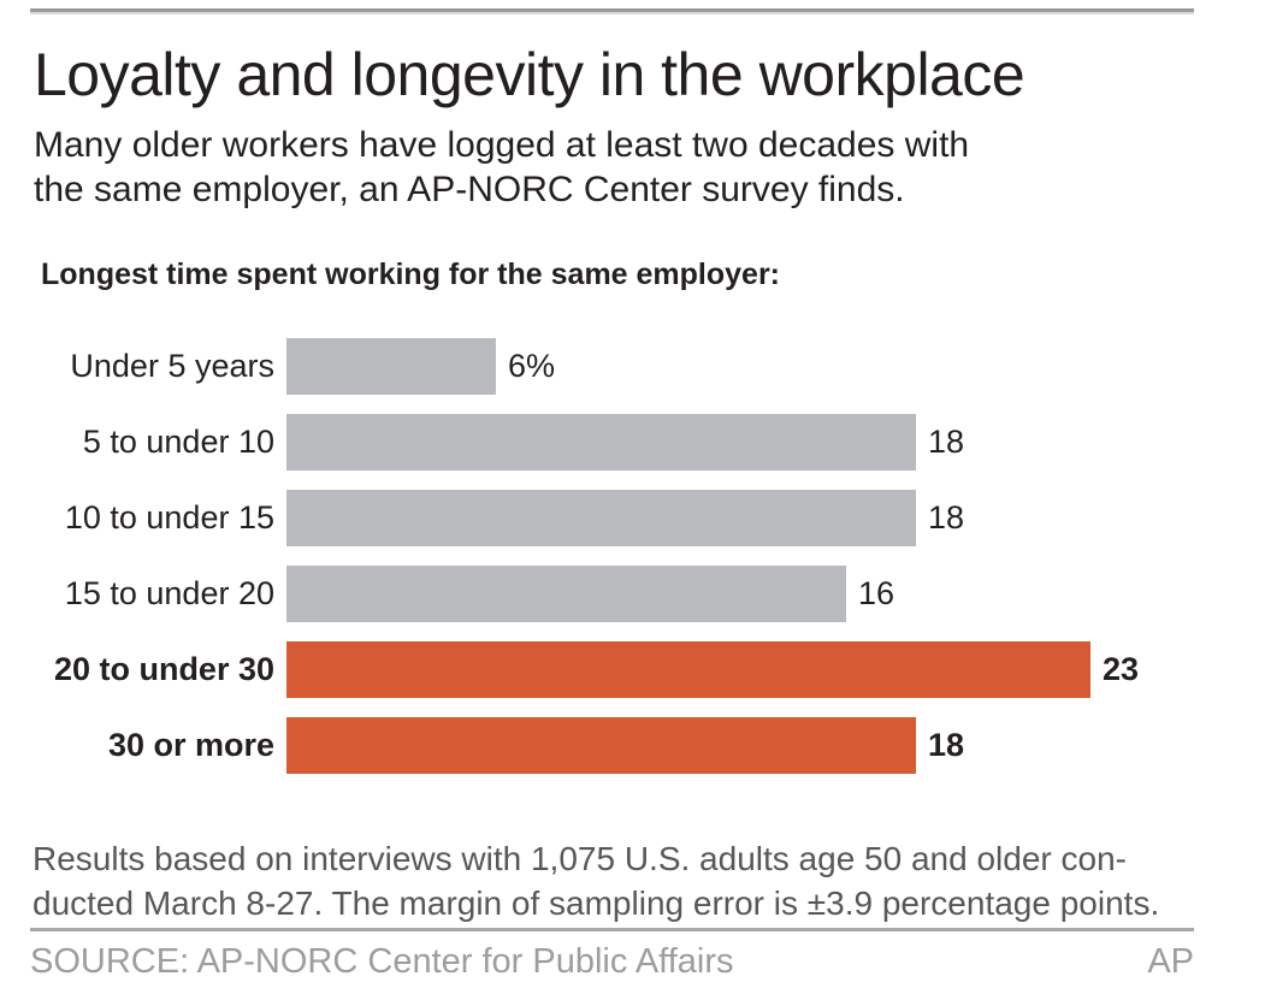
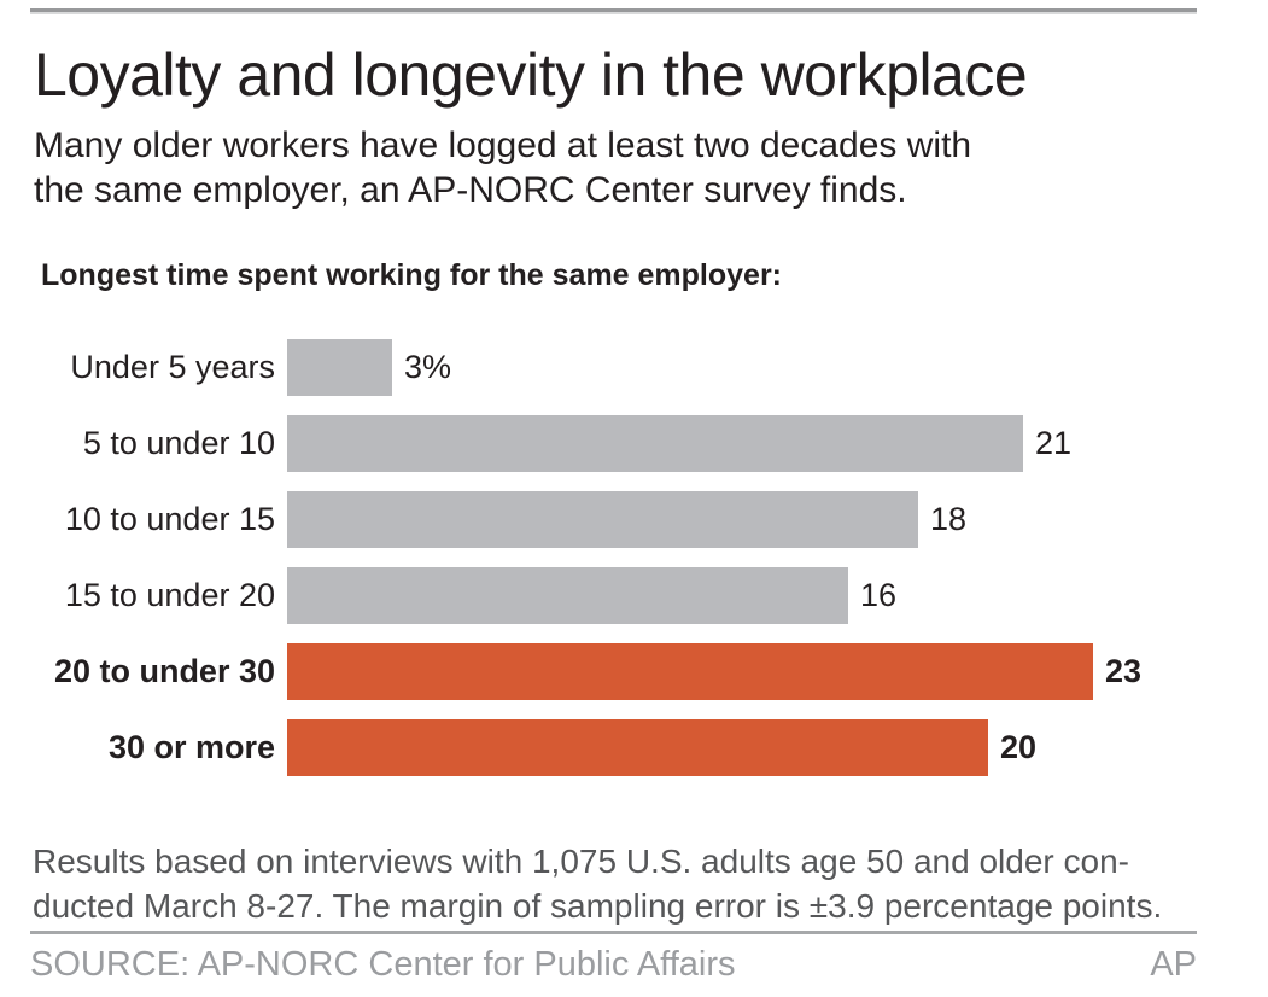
Under 5 years: 6% -> 3%
5 to under 10: 18 -> 21
30 or more: 18 -> 20
